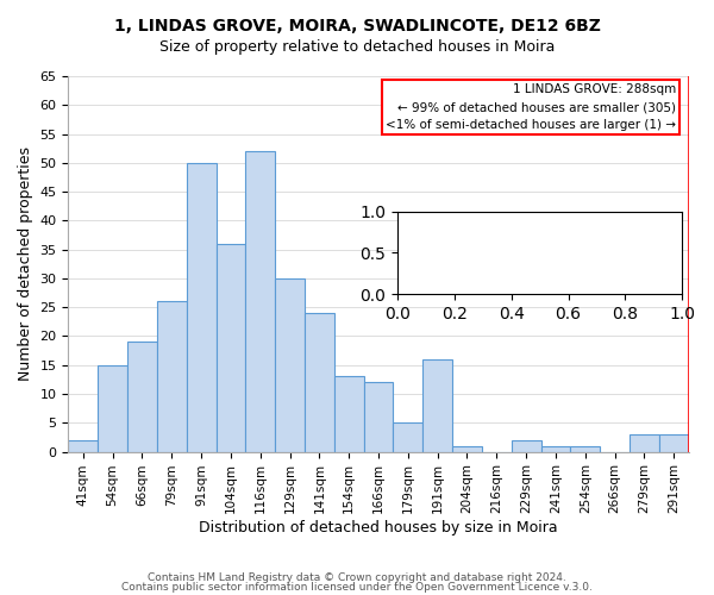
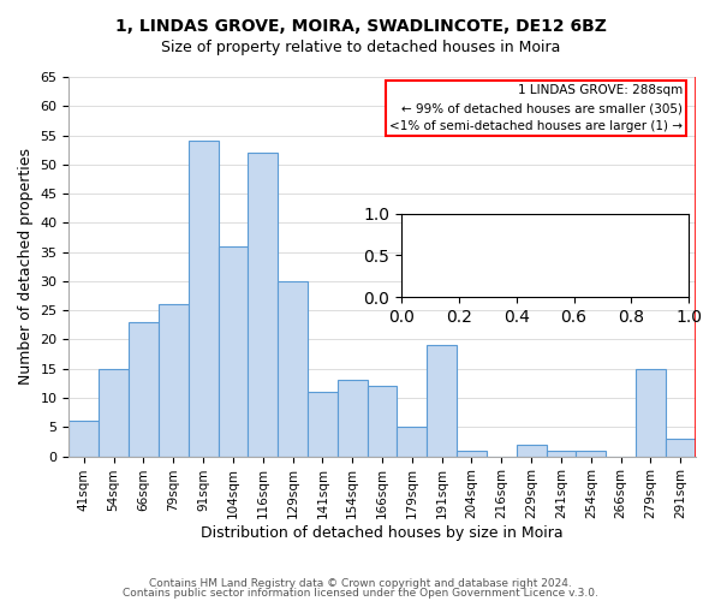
41sqm: 2 -> 6
66sqm: 19 -> 23
91sqm: 50 -> 54
141sqm: 24 -> 11
191sqm: 16 -> 19
279sqm: 3 -> 15
